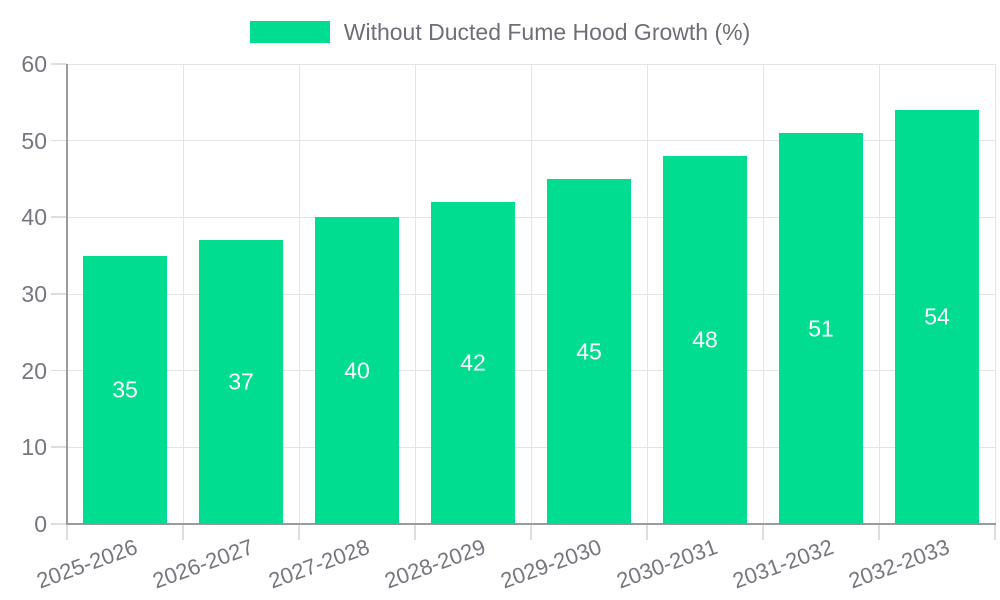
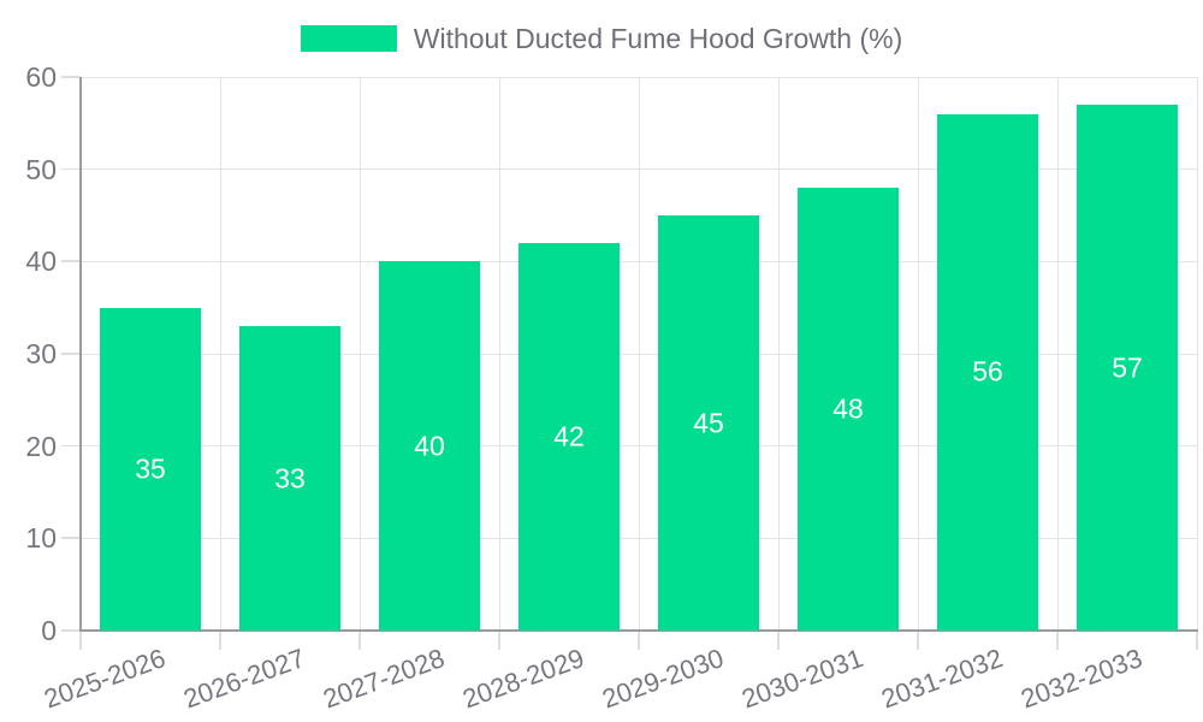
2026-2027: 37 -> 33
2031-2032: 51 -> 56
2032-2033: 54 -> 57
